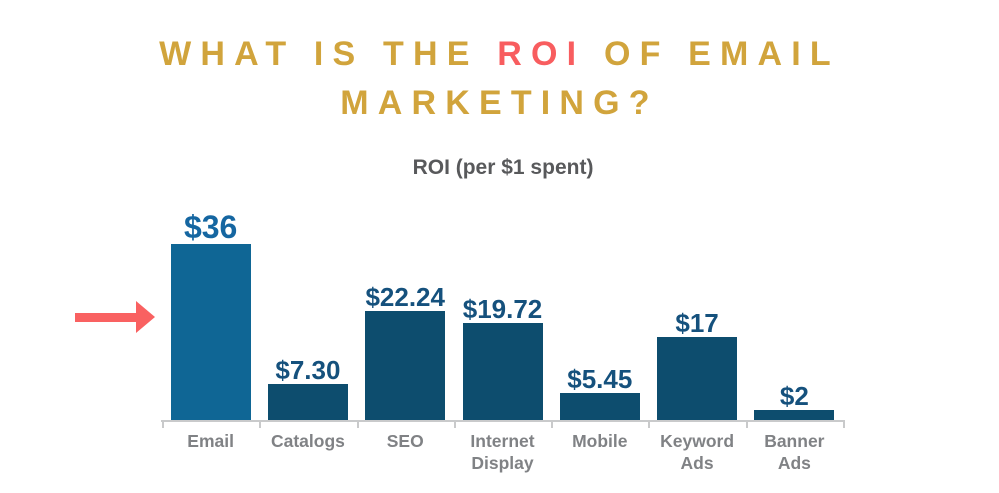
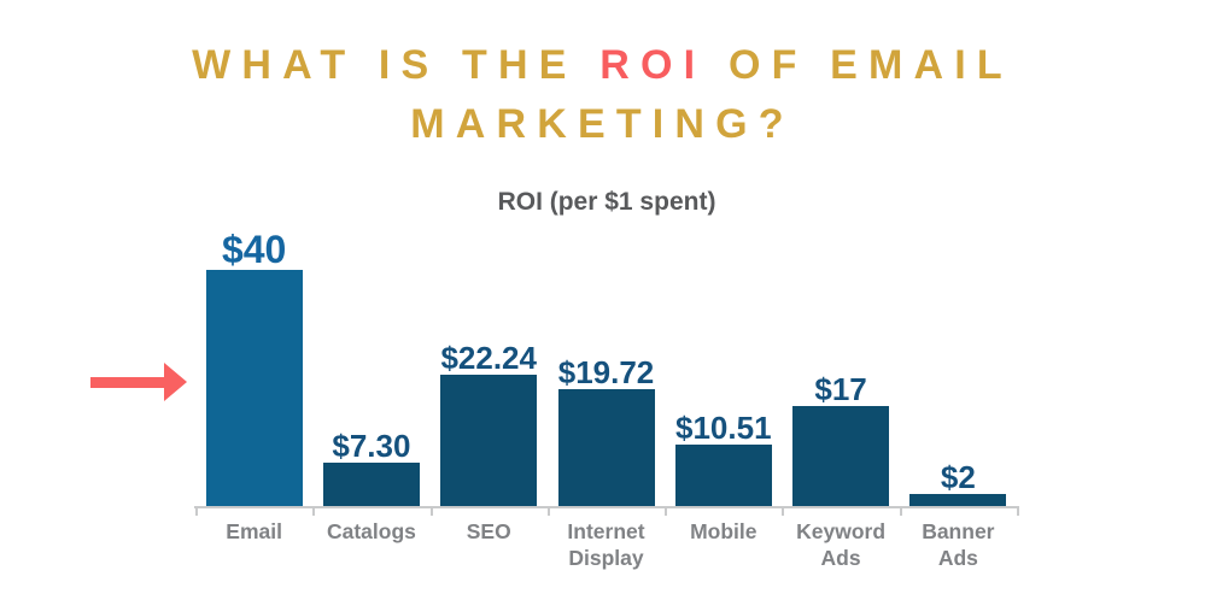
Email: $36 -> $40
Mobile: $5.45 -> $10.51
